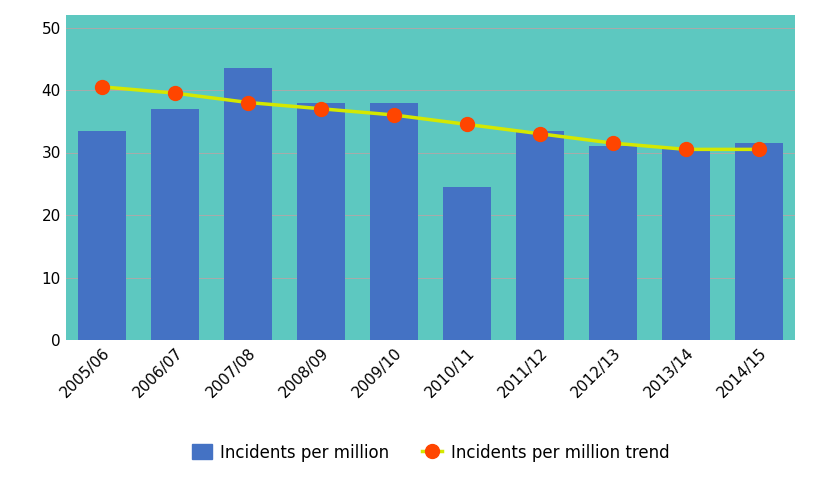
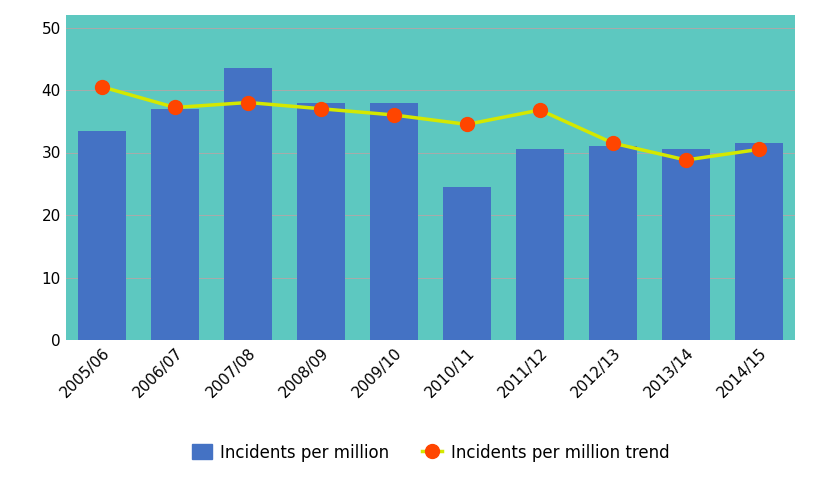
Incidents per million trend/2006/07: 39.5 -> 37.2
Incidents per million/2011/12: 33.5 -> 30.6
Incidents per million trend/2011/12: 33.0 -> 36.8
Incidents per million trend/2013/14: 30.5 -> 28.8
